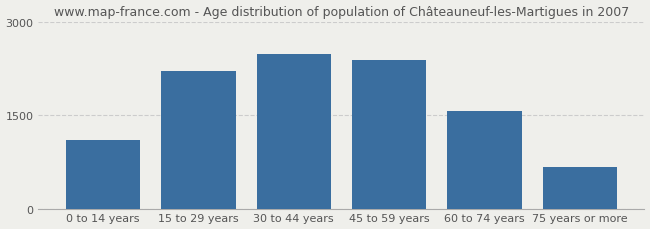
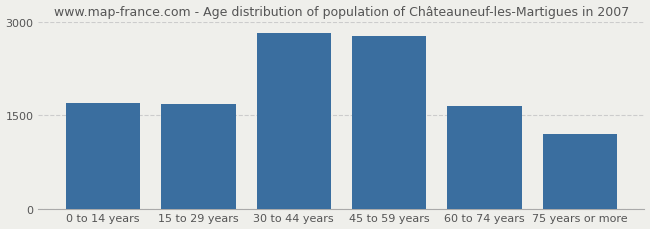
0 to 14 years: 1100 -> 1700
15 to 29 years: 2200 -> 1670
30 to 44 years: 2480 -> 2820
45 to 59 years: 2380 -> 2760
60 to 74 years: 1560 -> 1650
75 years or more: 660 -> 1200
